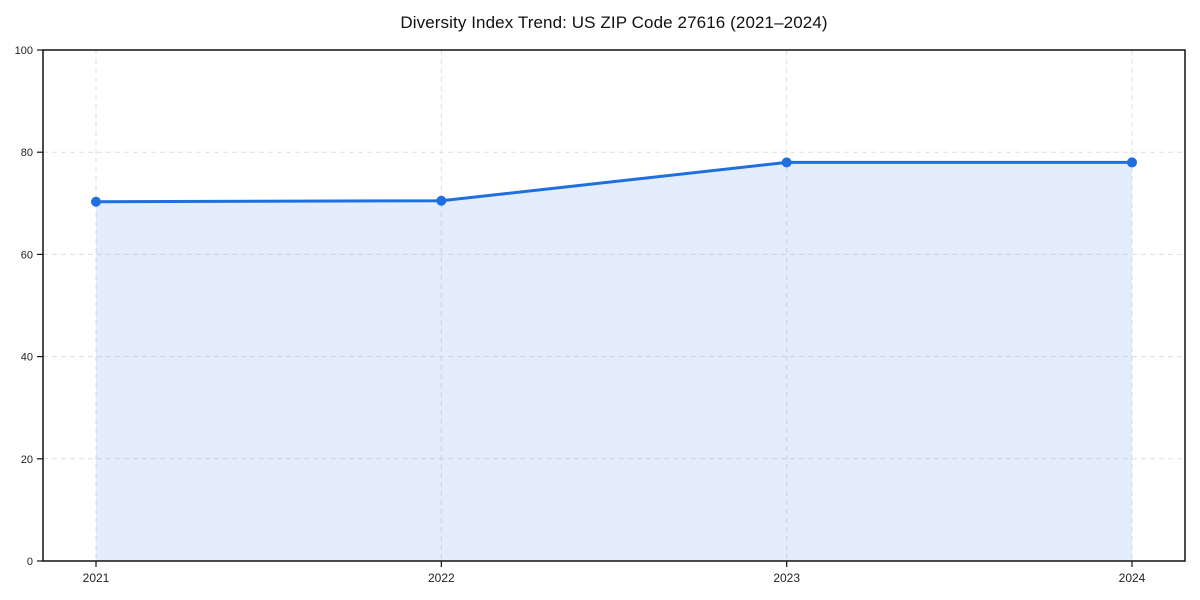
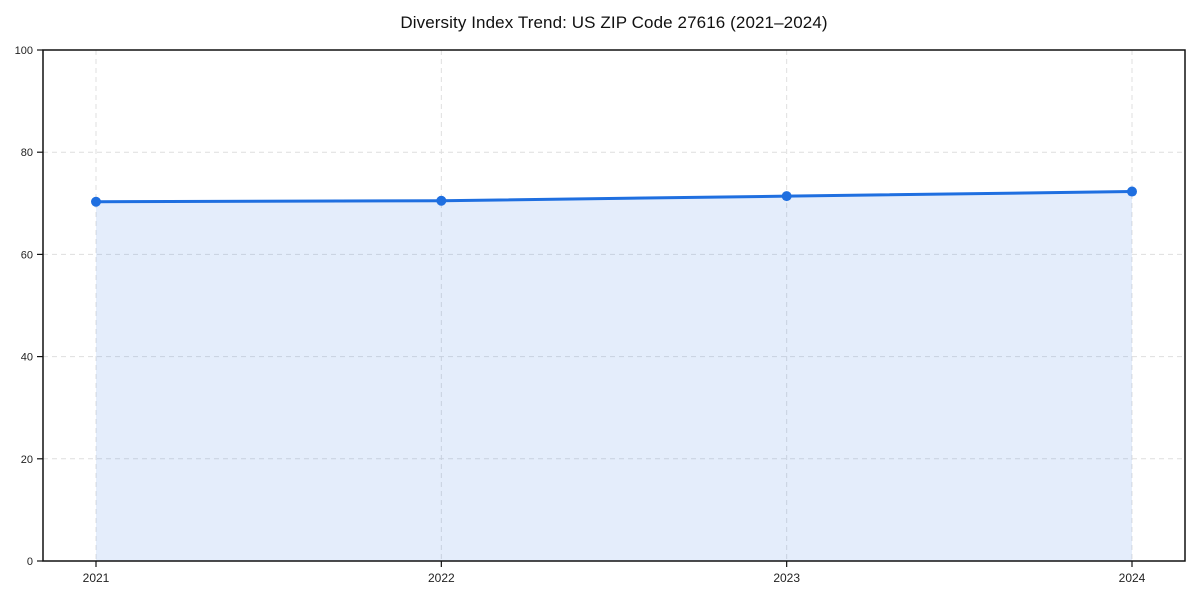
2023: 78 -> 71
2024: 78 -> 72
